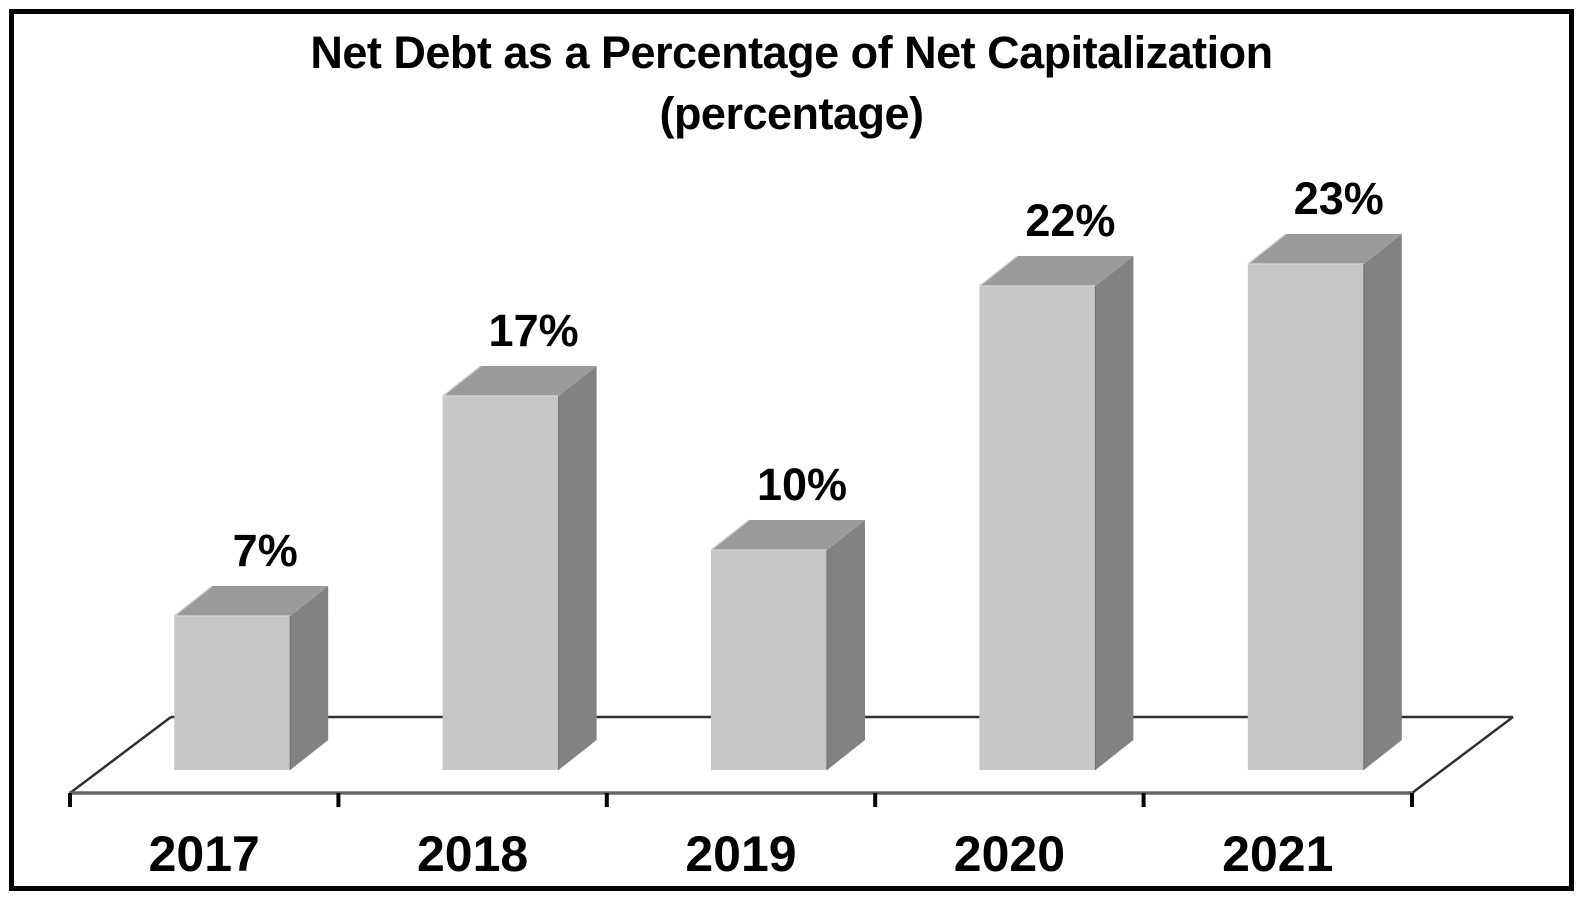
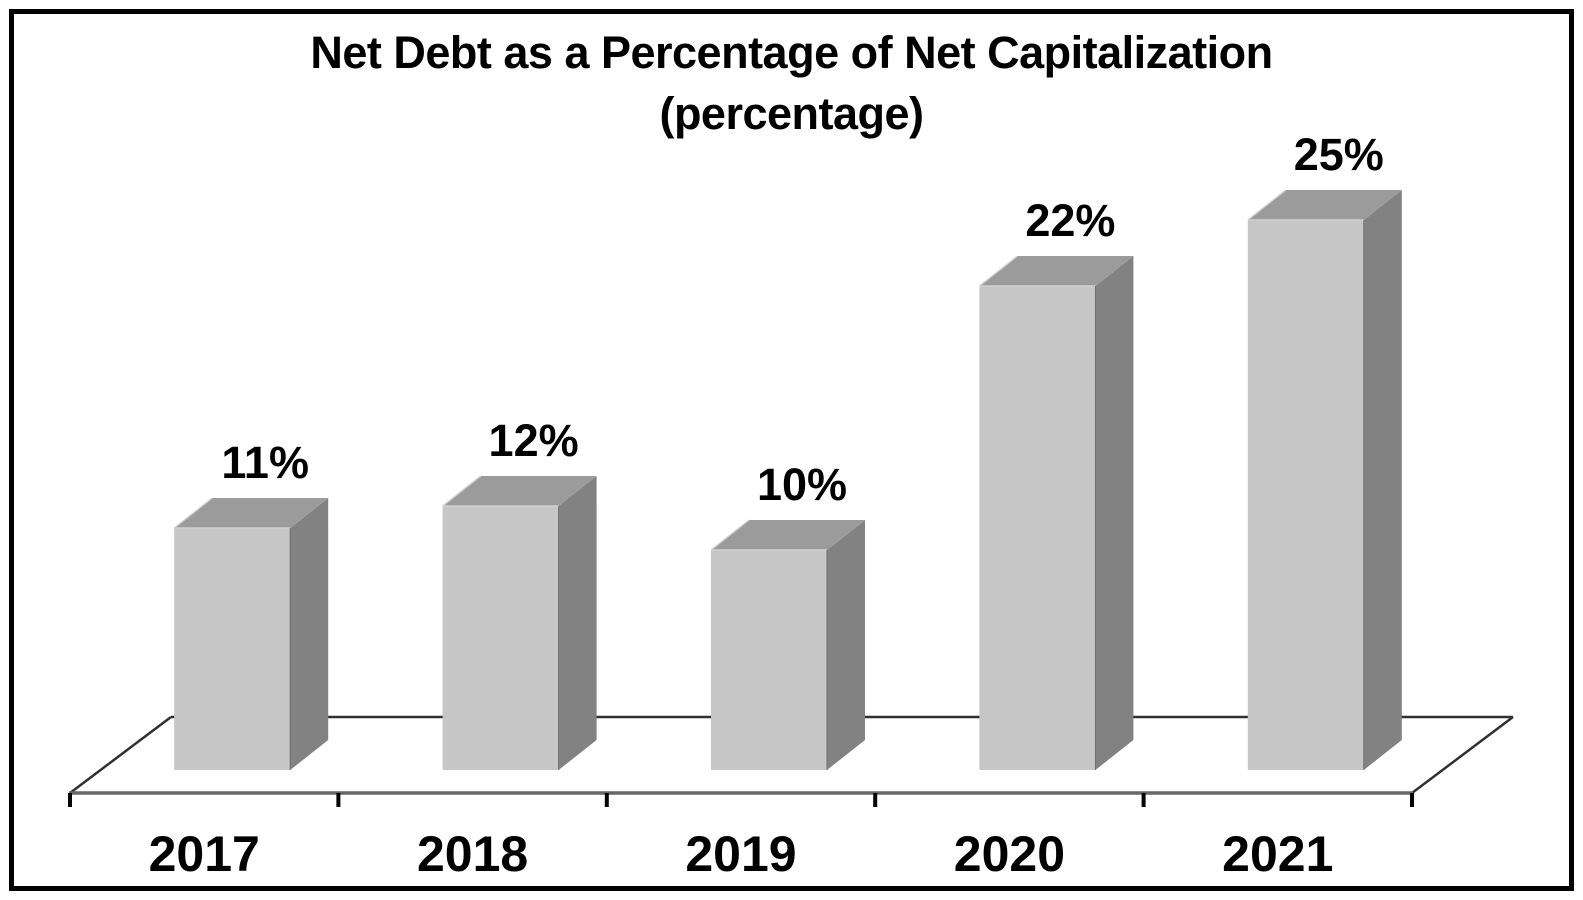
2017: 7% -> 11%
2018: 17% -> 12%
2021: 23% -> 25%
